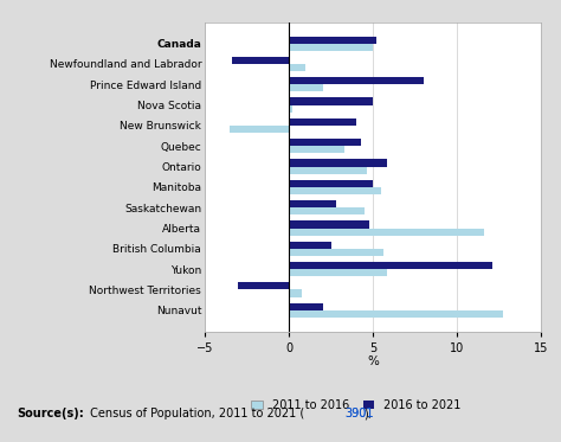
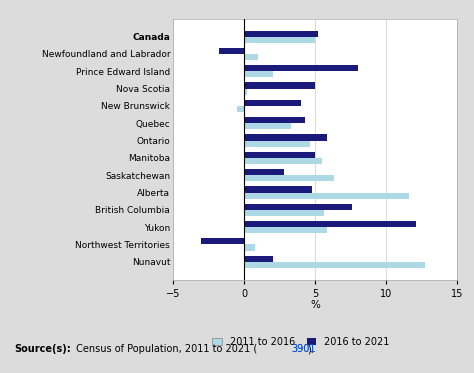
2016 to 2021/Newfoundland and Labrador: -3.4 -> -1.8
2011 to 2016/New Brunswick: -3.5 -> -0.5
2011 to 2016/Saskatchewan: 4.5 -> 6.3
2016 to 2021/British Columbia: 2.5 -> 7.6
